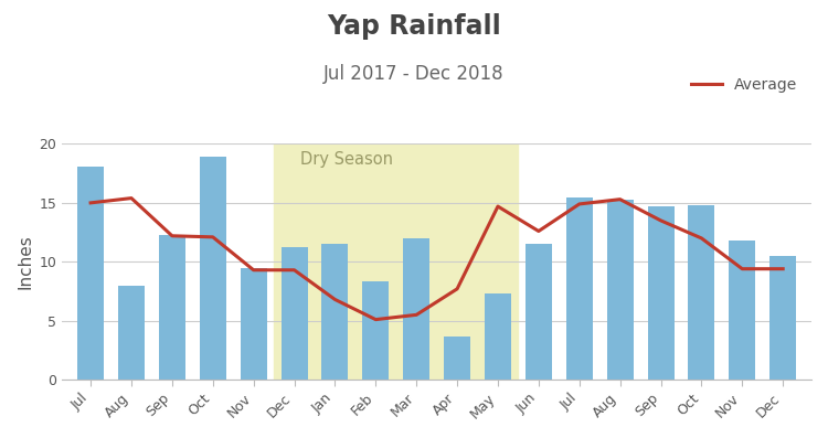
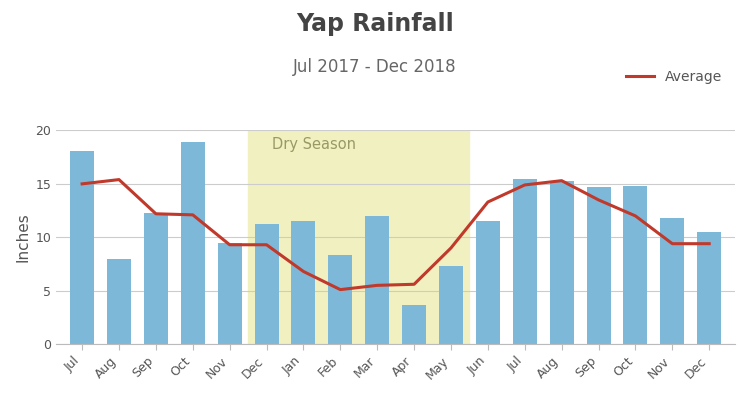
Average/Apr: 7.7 -> 5.6
Average/May: 14.7 -> 9.0
Average/Jun: 12.6 -> 13.3
